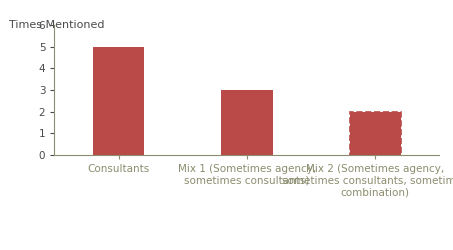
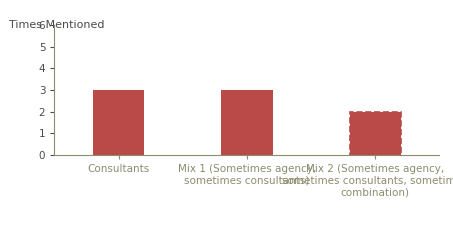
Consultants: 5 -> 3
